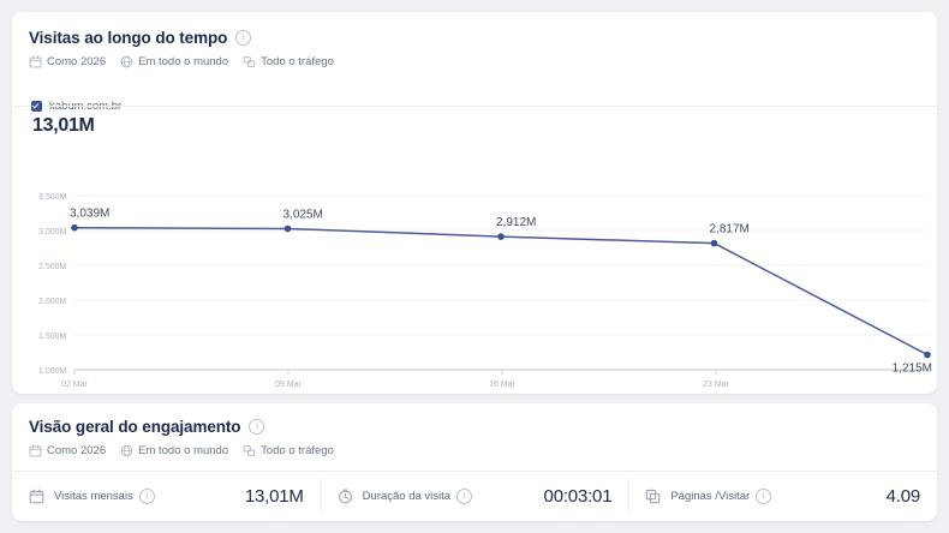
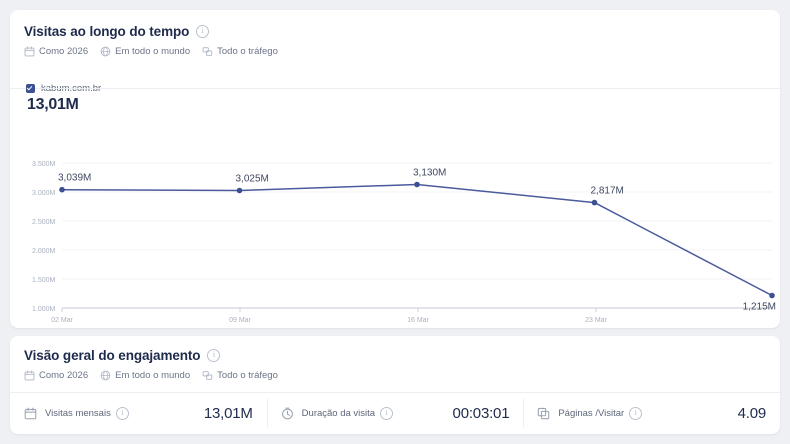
16 Mar: 2,912M -> 3,130M
